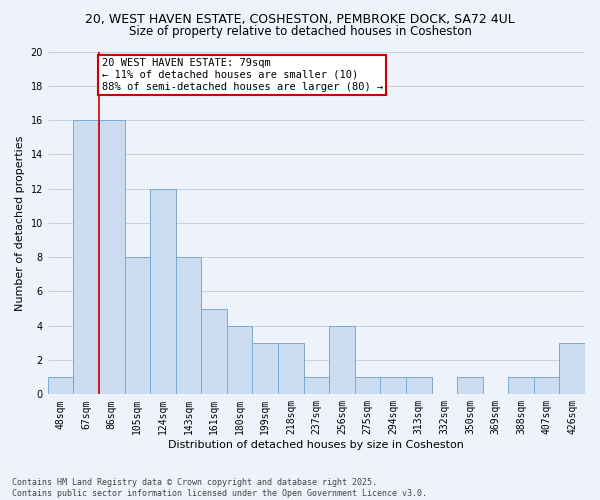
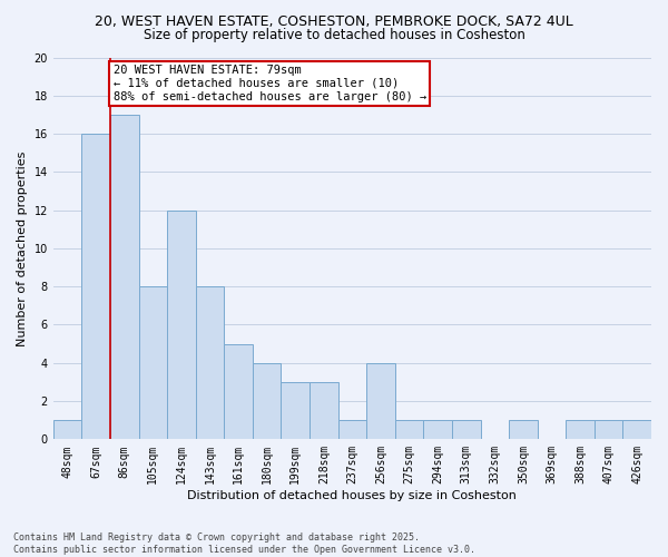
86sqm: 16 -> 17
426sqm: 3 -> 1
